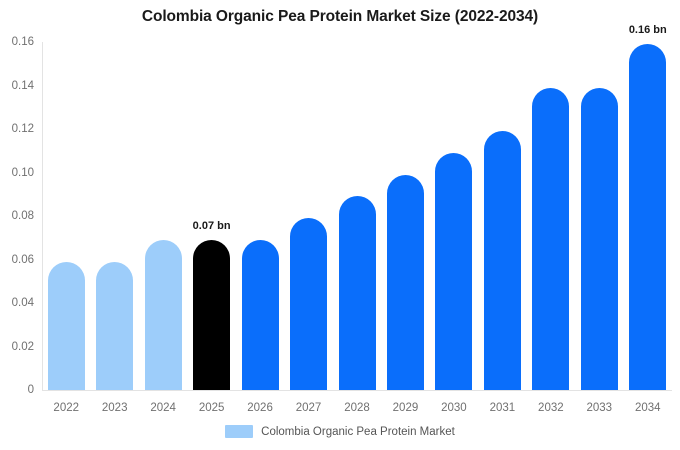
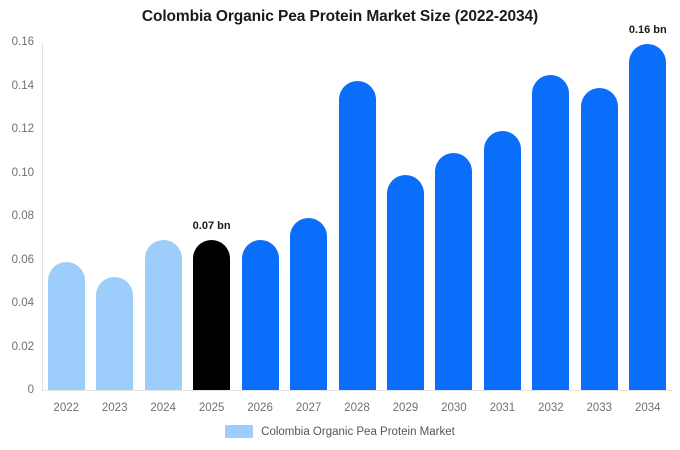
2023: 0.059 -> 0.052
2028: 0.089 -> 0.142
2032: 0.139 -> 0.145
